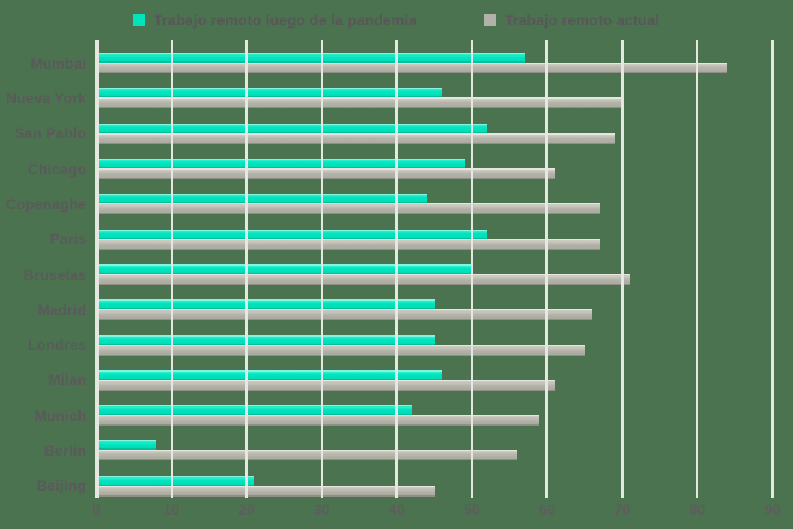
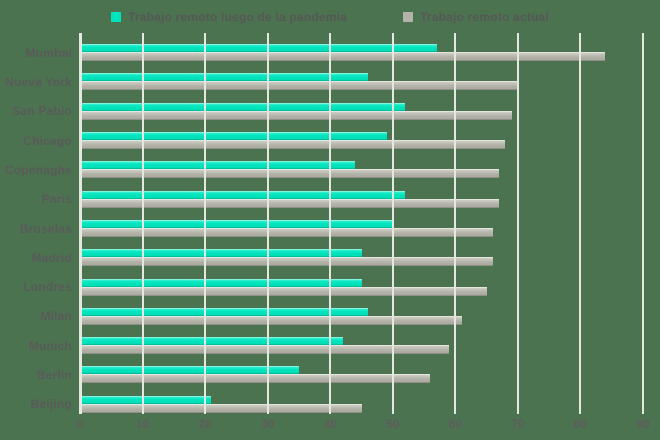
Trabajo remoto actual/Chicago: 61 -> 68
Trabajo remoto actual/Bruselas: 71 -> 66
Trabajo remoto luego de la pandemia/Berlin: 8 -> 35
